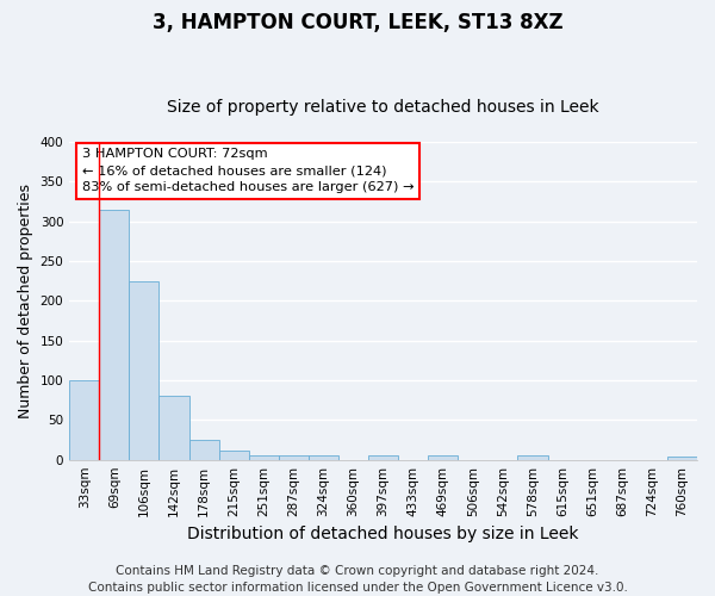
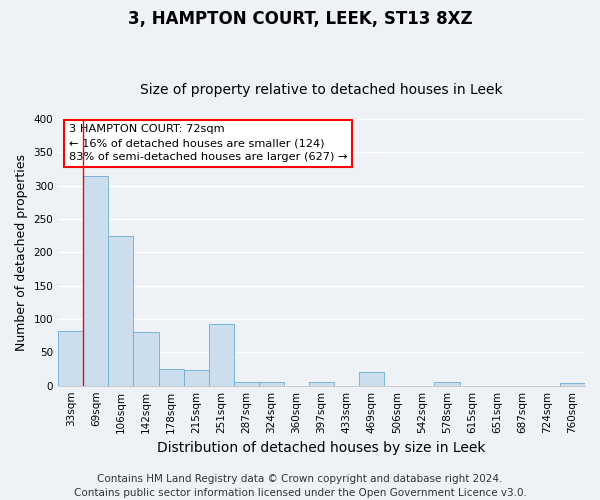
33sqm: 100 -> 82
215sqm: 12 -> 24
251sqm: 5 -> 92
469sqm: 5 -> 20
